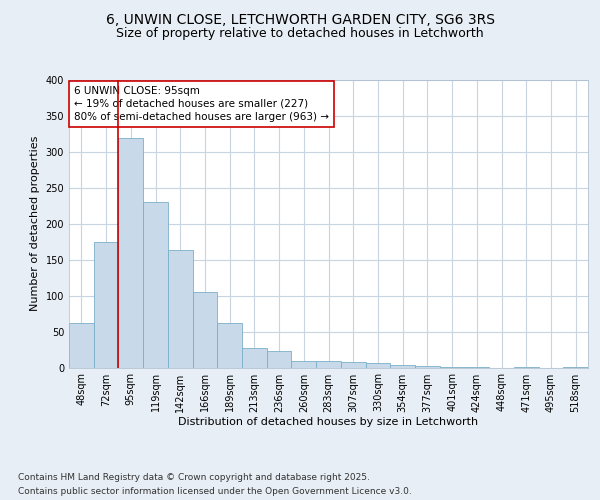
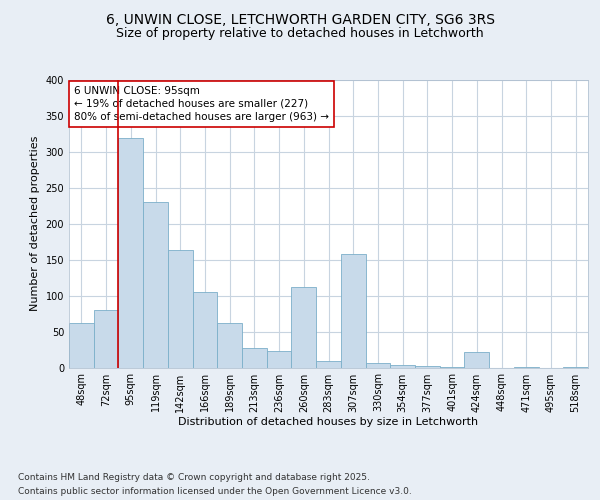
72sqm: 175 -> 80
260sqm: 9 -> 112
307sqm: 7 -> 158
424sqm: 1 -> 22
